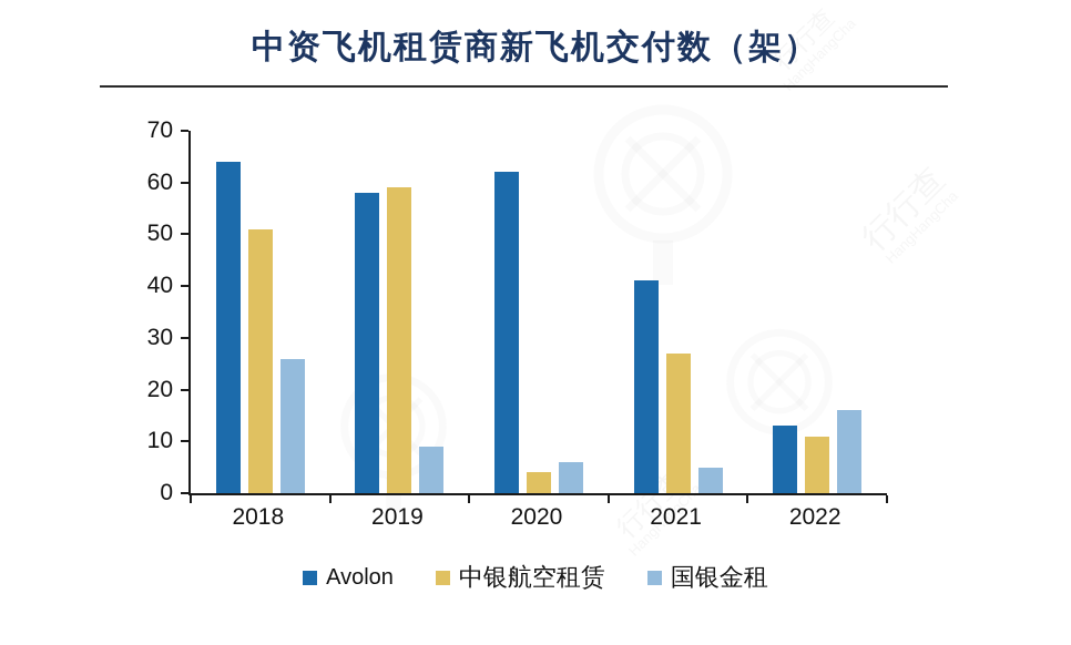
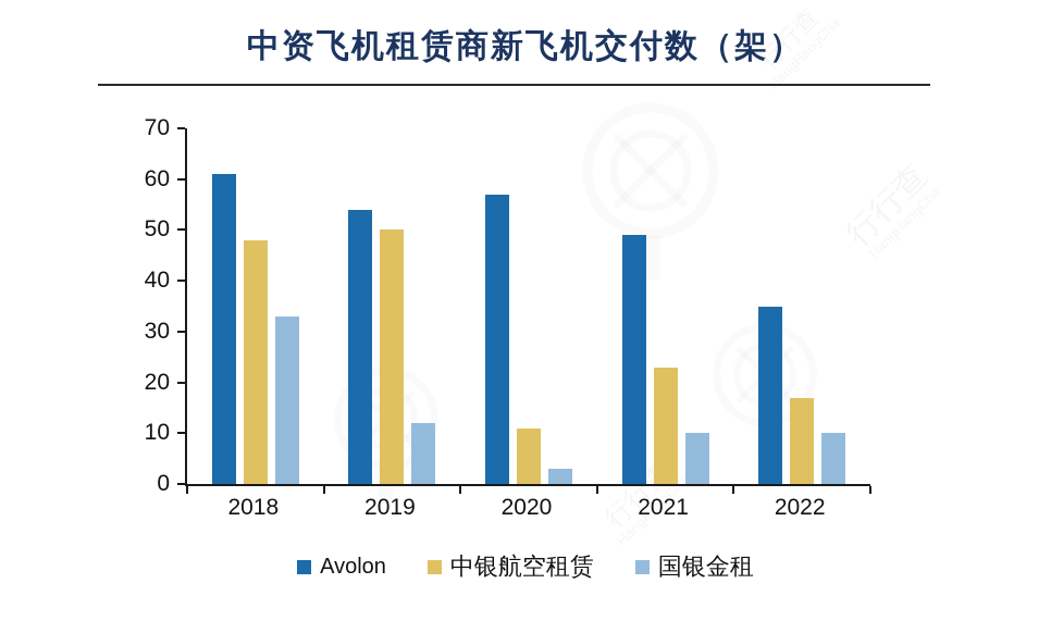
Avolon/2018: 64 -> 61
中银航空租赁/2018: 51 -> 48
国银金租/2018: 26 -> 33
Avolon/2019: 58 -> 54
中银航空租赁/2019: 59 -> 50
国银金租/2019: 9 -> 12
Avolon/2020: 62 -> 57
中银航空租赁/2020: 4 -> 11
国银金租/2020: 6 -> 3
Avolon/2021: 41 -> 49
中银航空租赁/2021: 27 -> 23
国银金租/2021: 5 -> 10
Avolon/2022: 13 -> 35
中银航空租赁/2022: 11 -> 17
国银金租/2022: 16 -> 10
